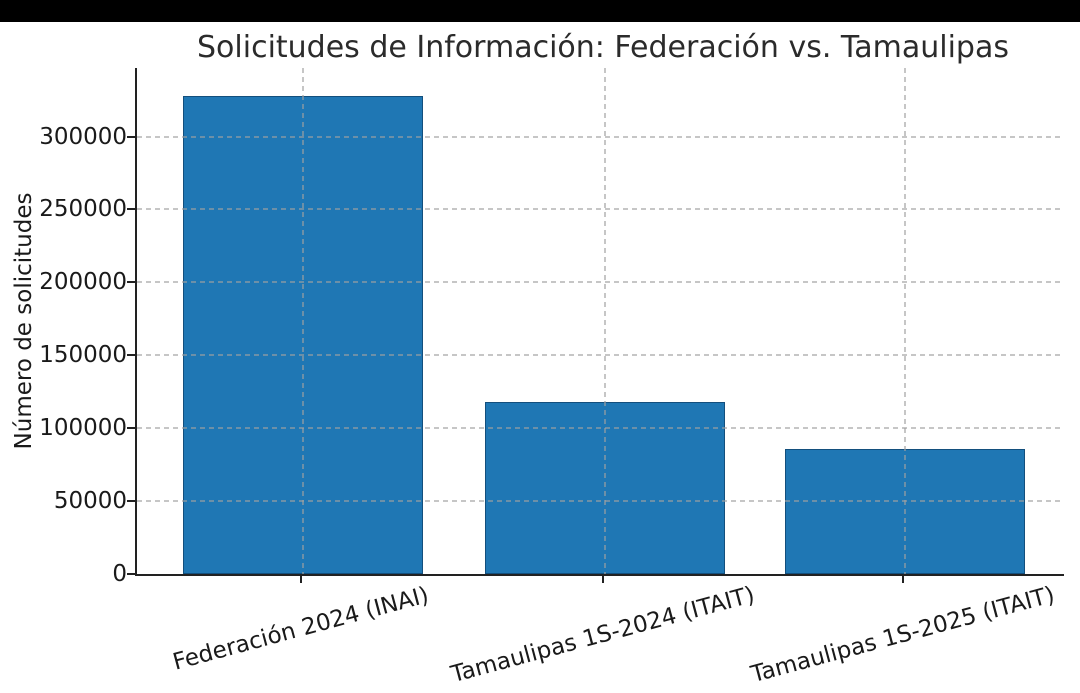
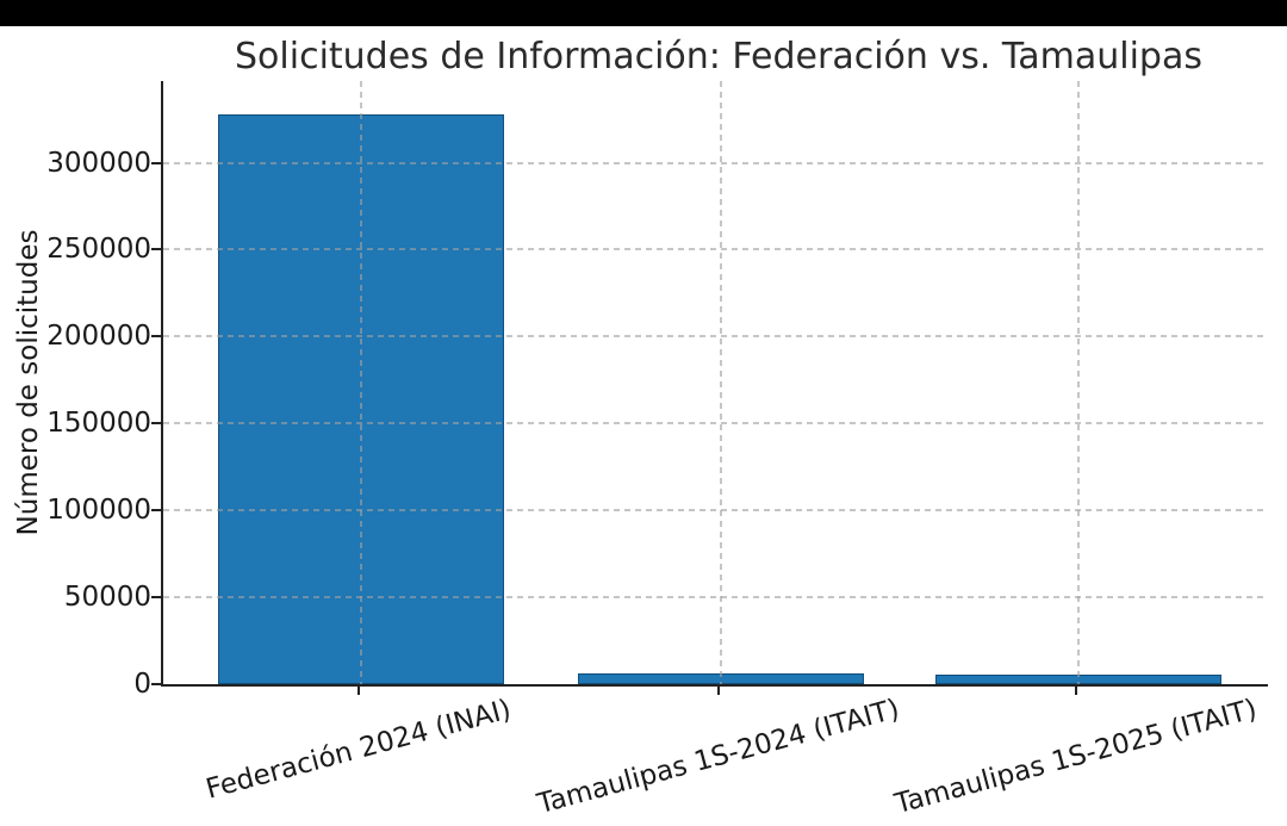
Tamaulipas 1S-2024 (ITAIT): 118000 -> 6000
Tamaulipas 1S-2025 (ITAIT): 86000 -> 6000
